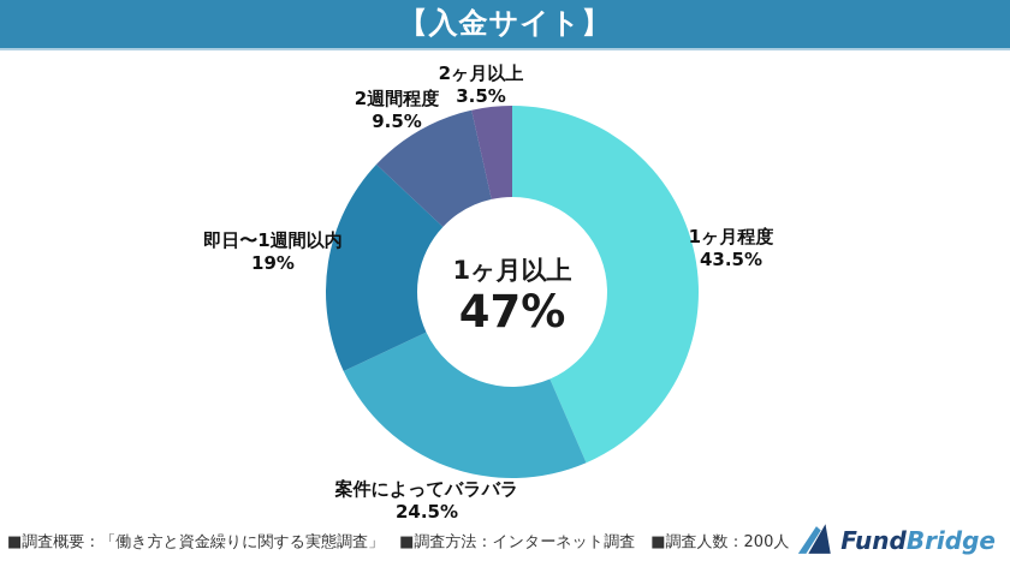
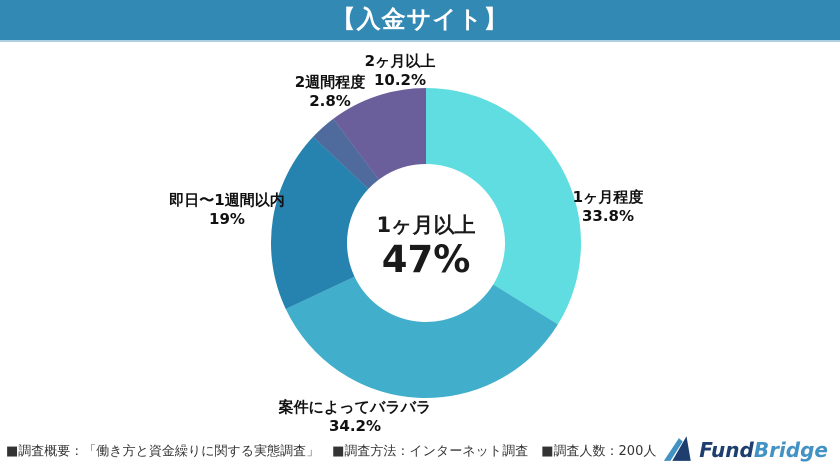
1ヶ月程度: 43.5% -> 33.8%
案件によってバラバラ: 24.5% -> 34.2%
2週間程度: 9.5% -> 2.8%
2ヶ月以上: 3.5% -> 10.2%
